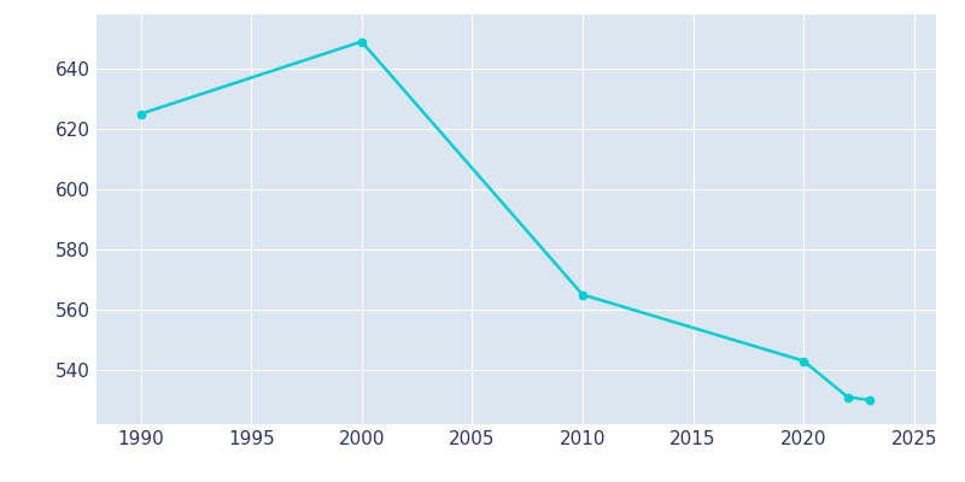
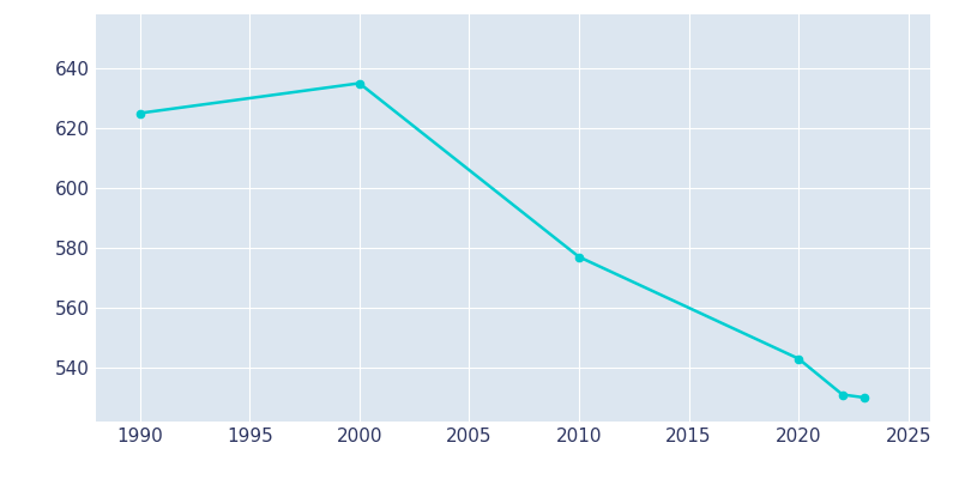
2000: 649 -> 635
2010: 565 -> 577
